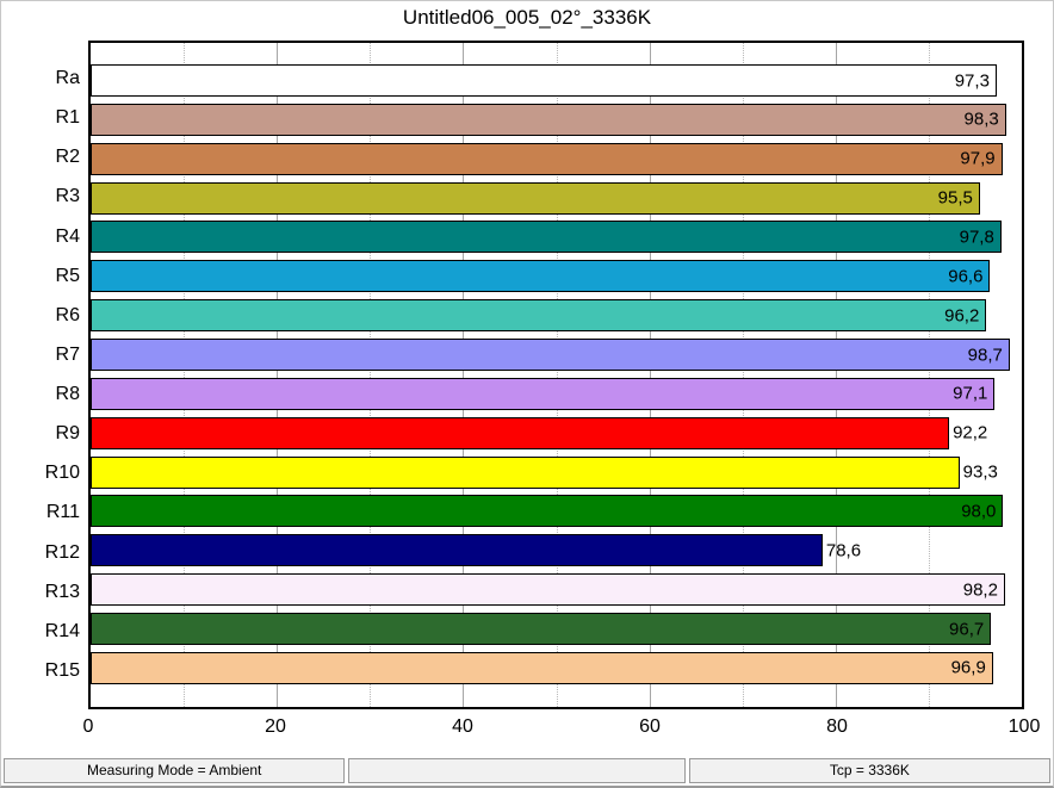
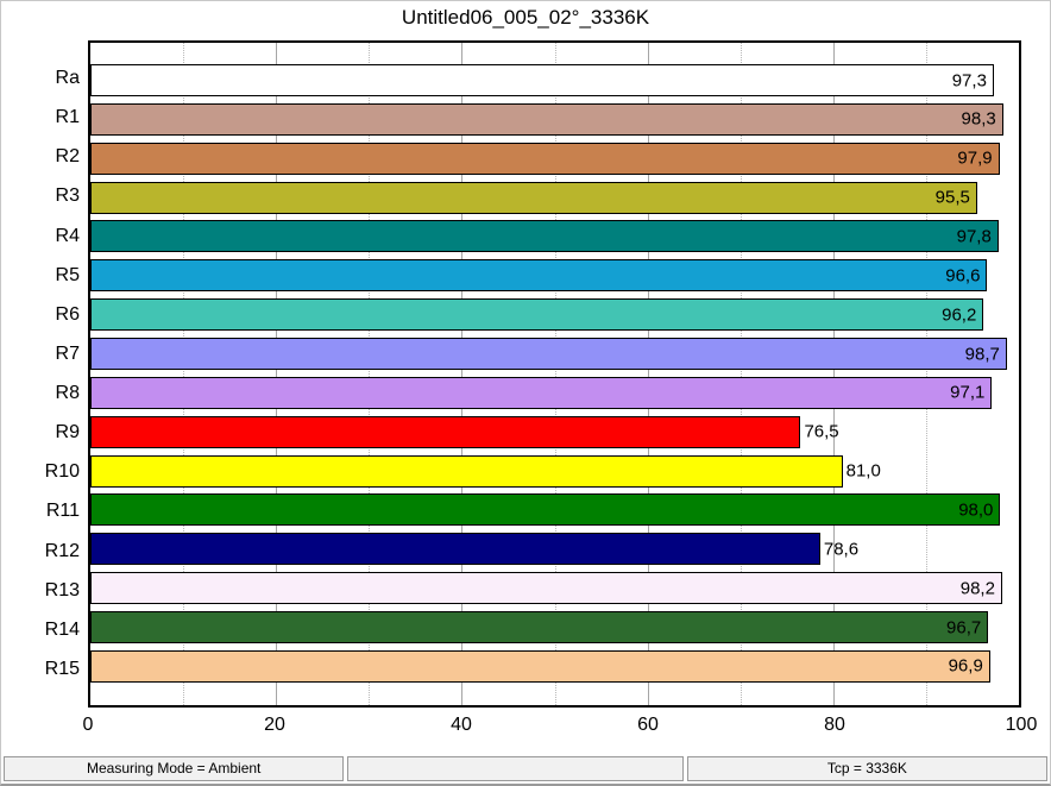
R9: 92,2 -> 76,5
R10: 93,3 -> 81,0
